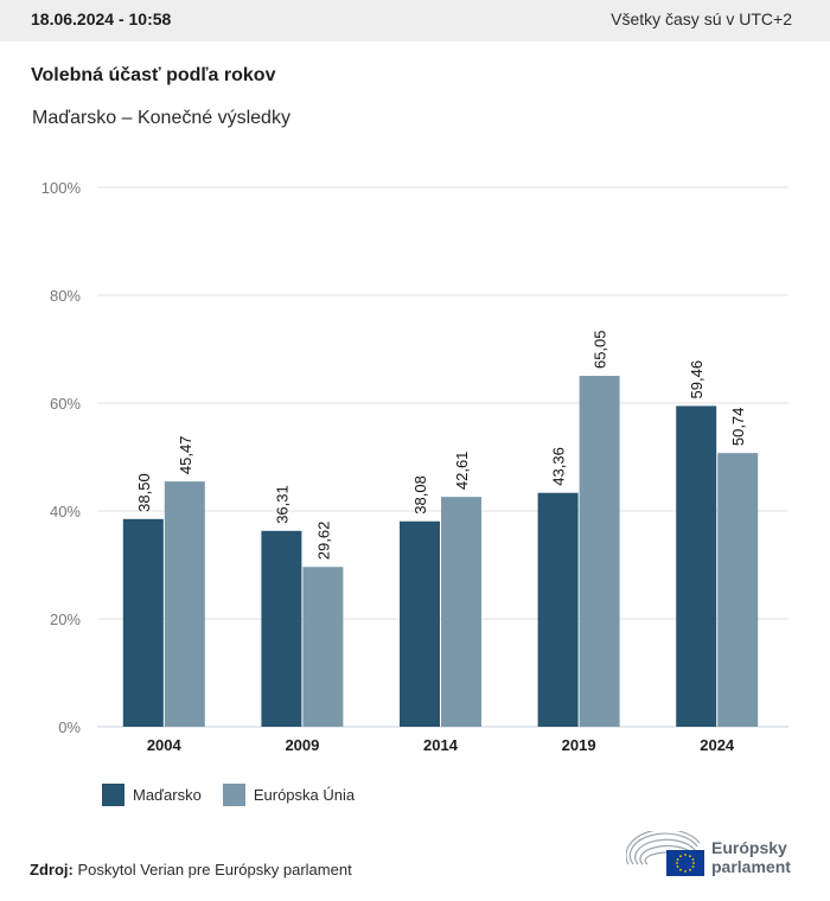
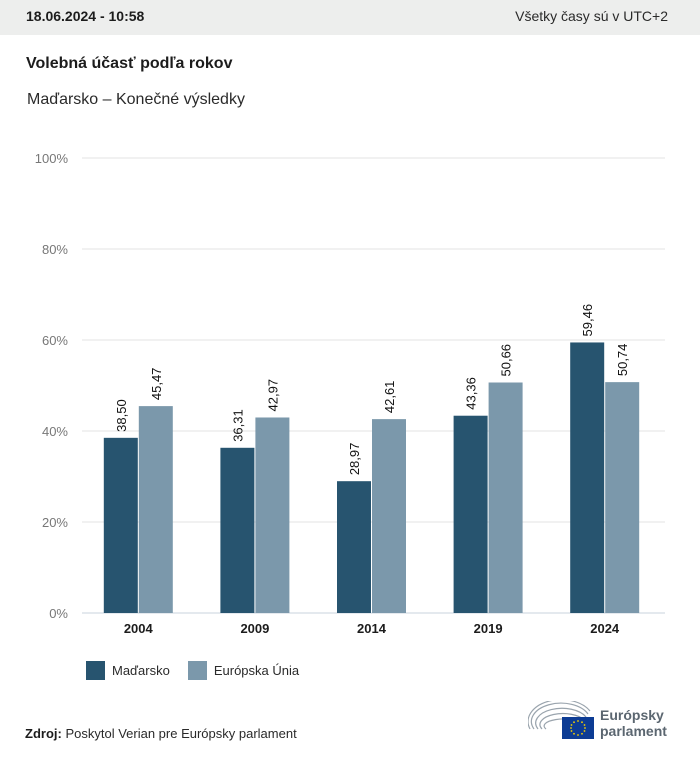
Európska Únia/2009: 29,62 -> 42,97
Maďarsko/2014: 38,08 -> 28,97
Európska Únia/2019: 65,05 -> 50,66
